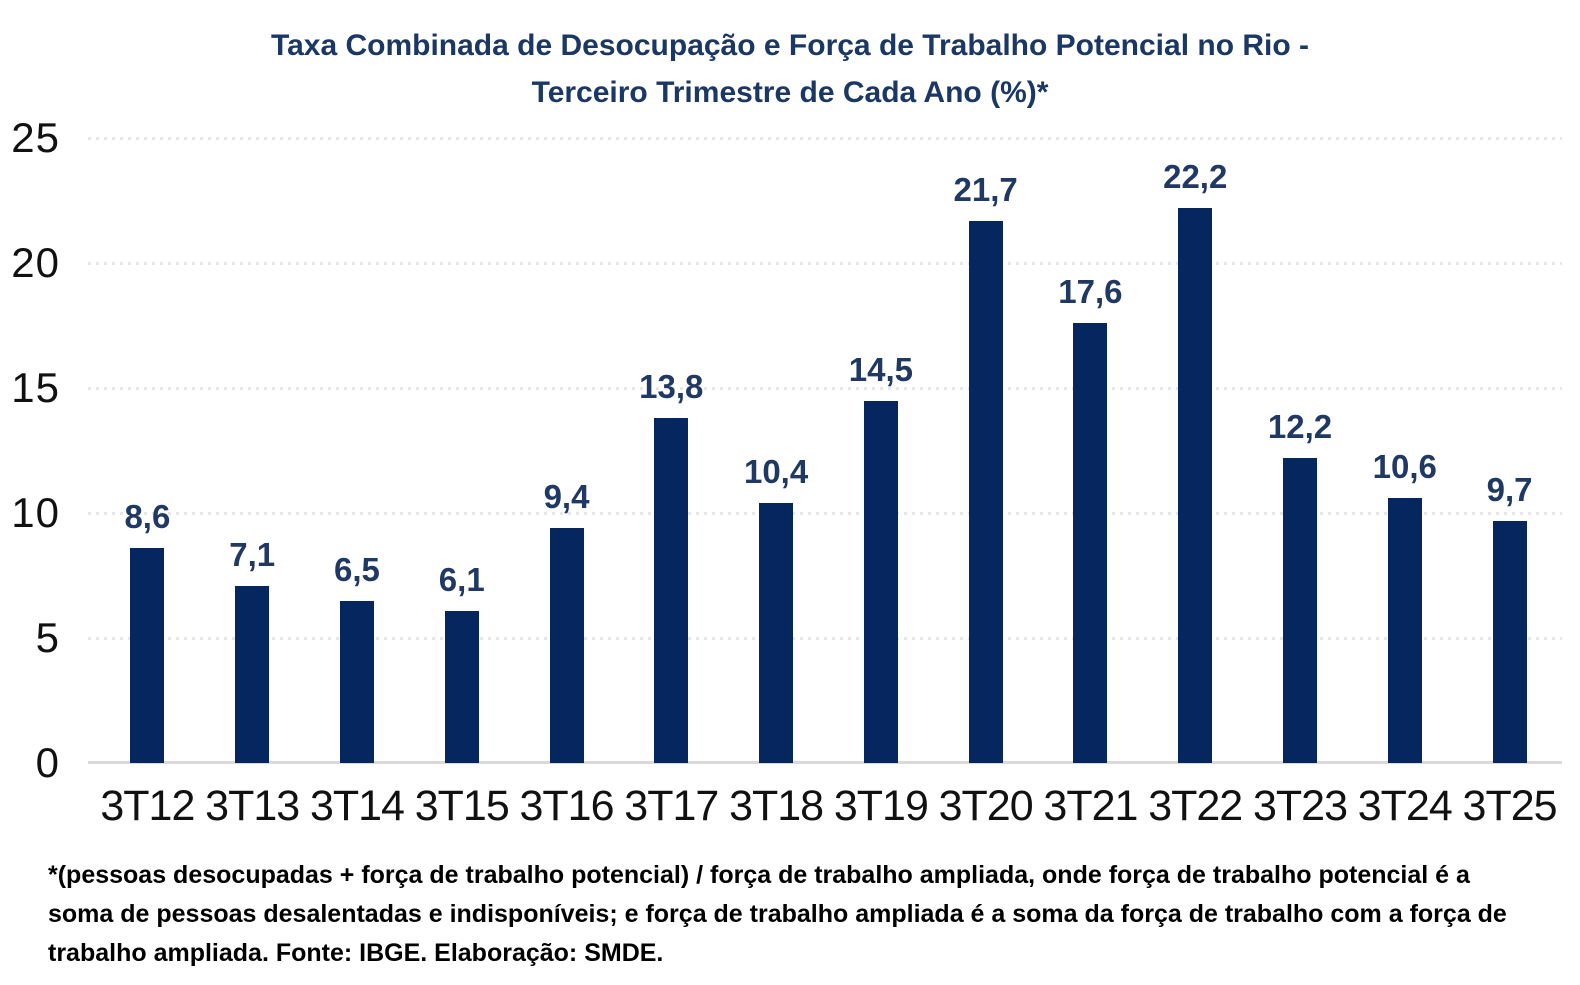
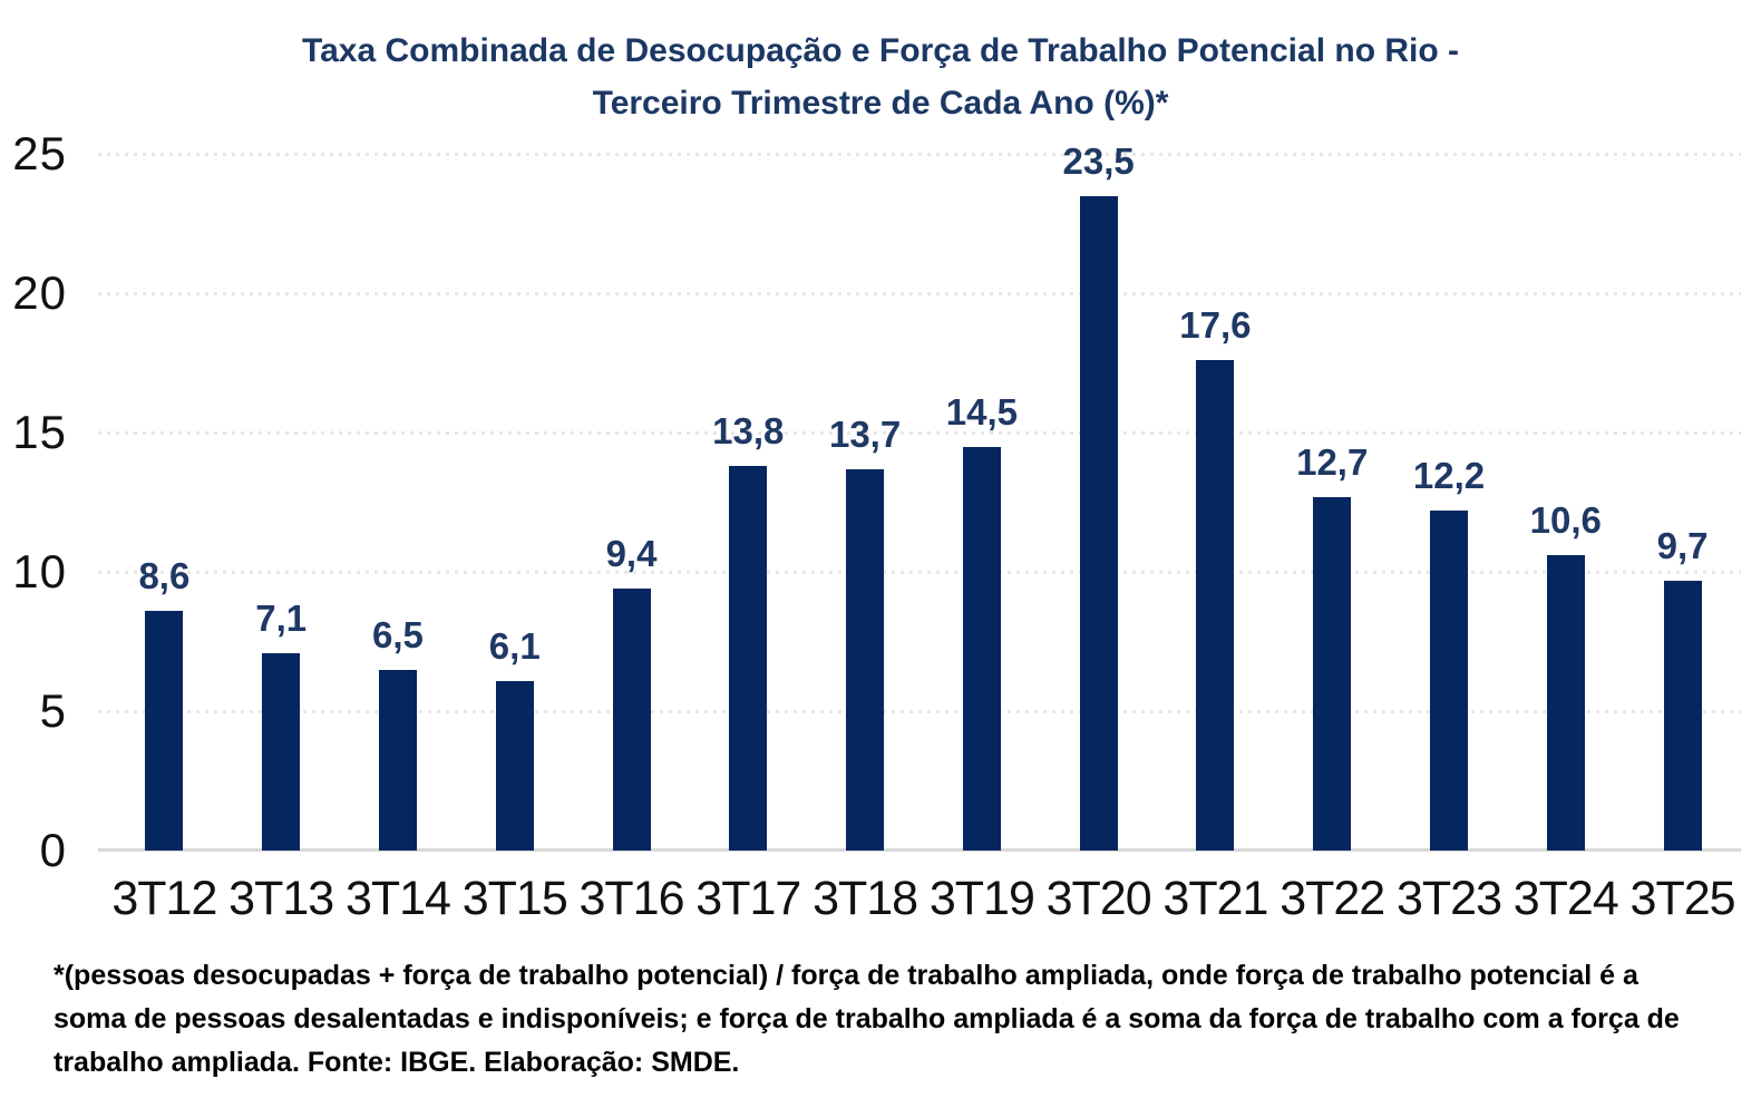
3T18: 10,4 -> 13,7
3T20: 21,7 -> 23,5
3T22: 22,2 -> 12,7
